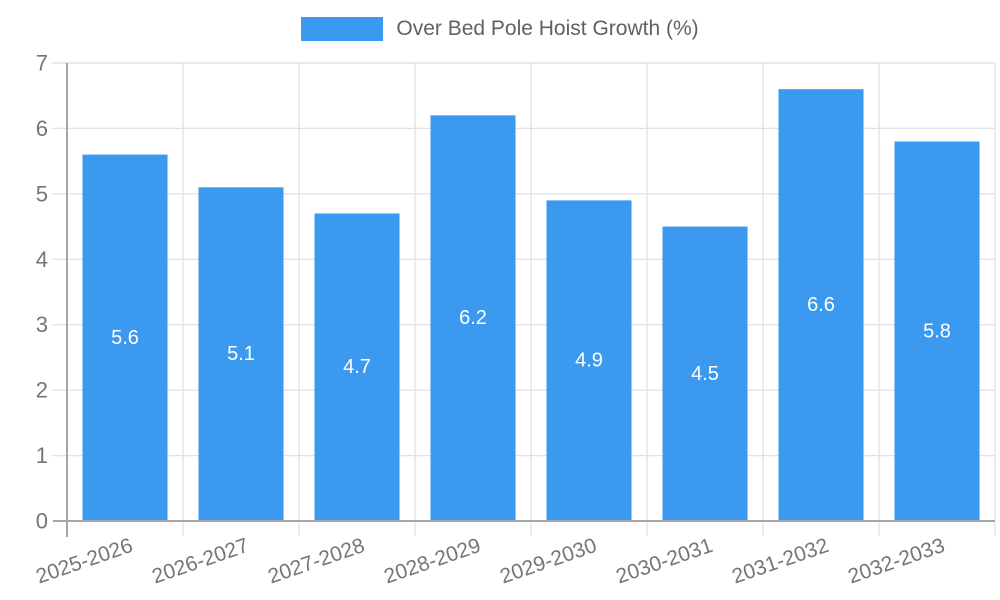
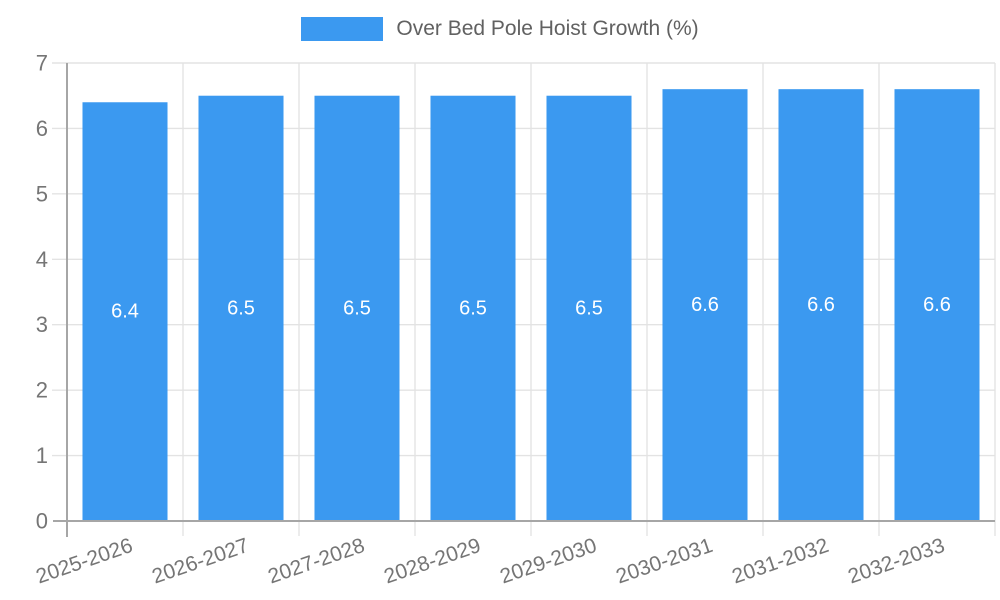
2025-2026: 5.6 -> 6.4
2026-2027: 5.1 -> 6.5
2027-2028: 4.7 -> 6.5
2028-2029: 6.2 -> 6.5
2029-2030: 4.9 -> 6.5
2030-2031: 4.5 -> 6.6
2032-2033: 5.8 -> 6.6
